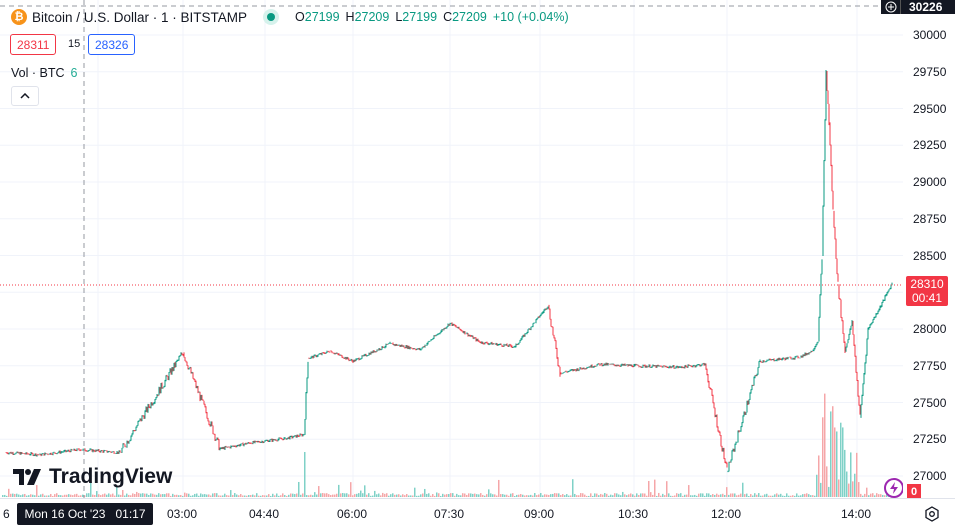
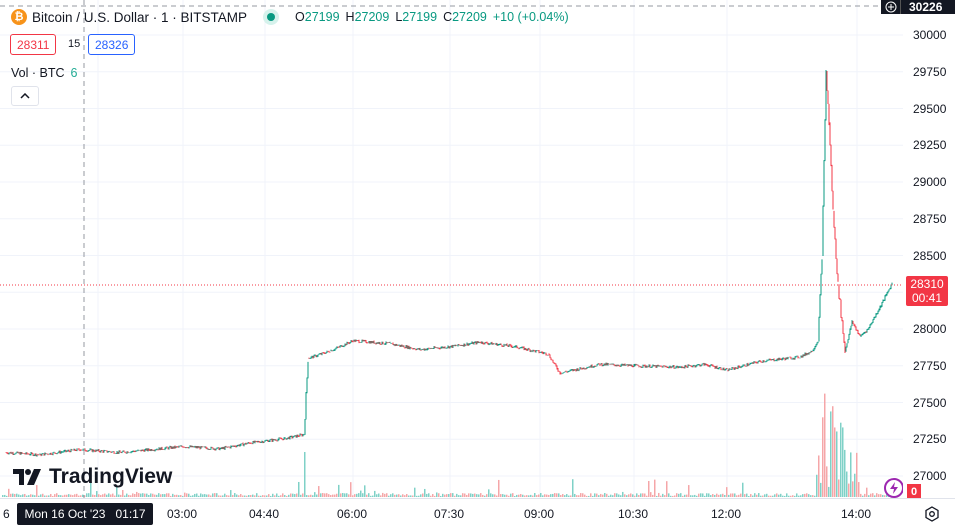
03:00: 27840 -> 27200
06:00: 27780 -> 27920
07:30: 28040 -> 27880
09:00: 28160 -> 27830
12:00: 27030 -> 27720
14:00: 27400 -> 27950
